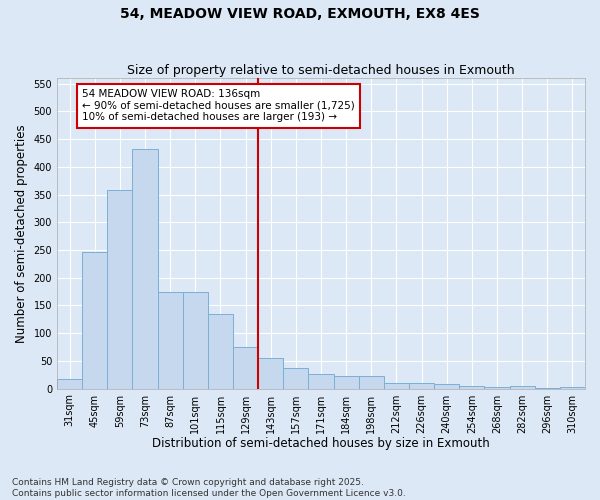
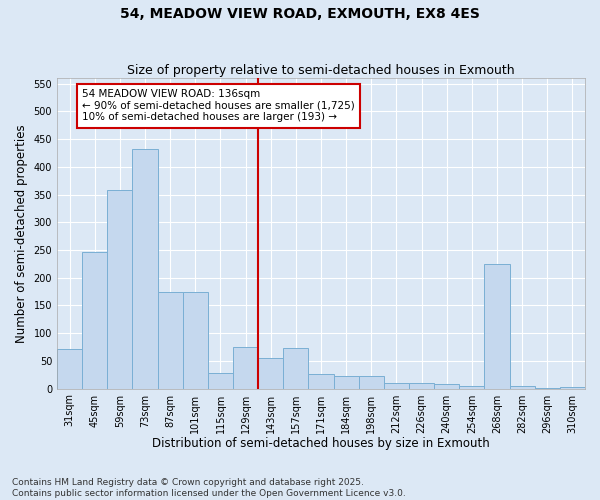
31sqm: 18 -> 72
115sqm: 135 -> 28
157sqm: 37 -> 74
268sqm: 3 -> 224
